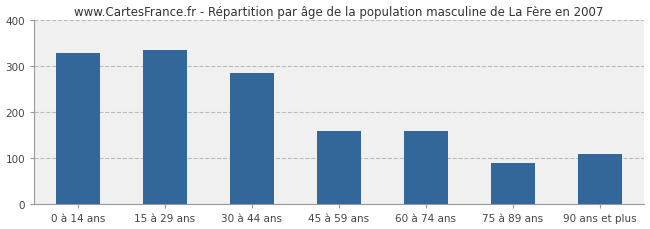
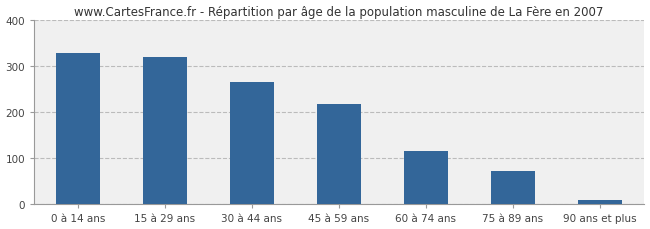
15 à 29 ans: 335 -> 320
30 à 44 ans: 285 -> 265
45 à 59 ans: 160 -> 217
60 à 74 ans: 160 -> 117
75 à 89 ans: 90 -> 72
90 ans et plus: 110 -> 10
